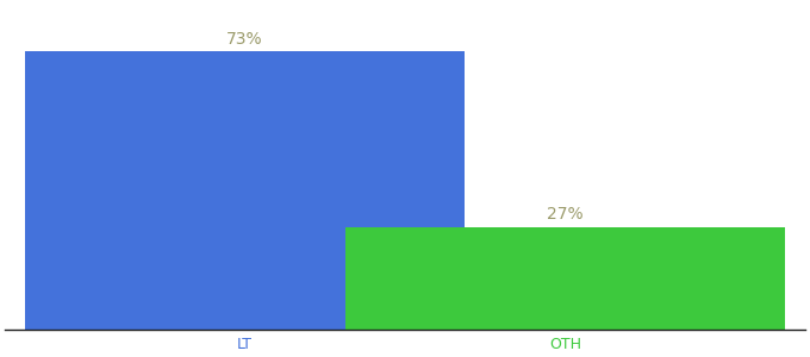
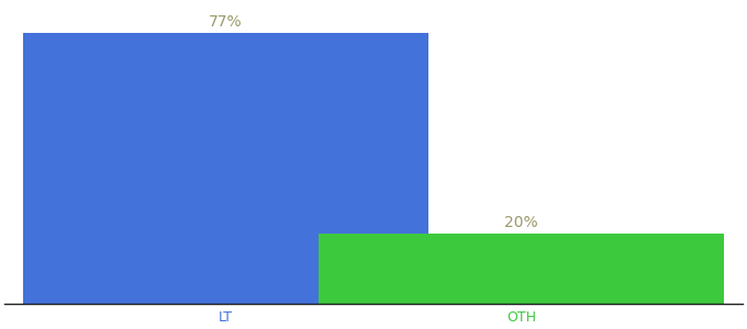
LT: 73% -> 77%
OTH: 27% -> 20%
